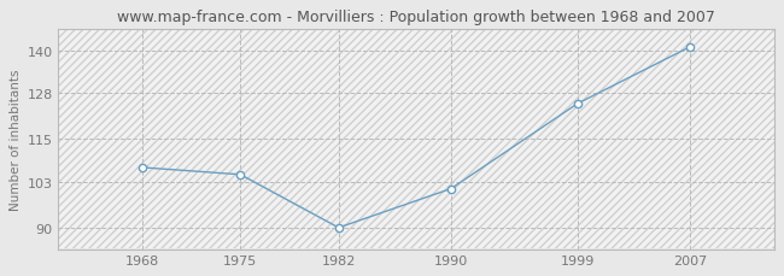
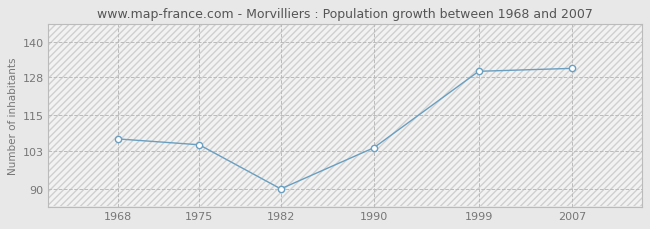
1990: 101 -> 104
1999: 125 -> 130
2007: 141 -> 131
